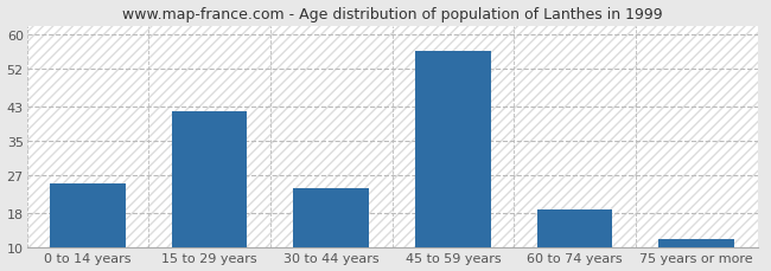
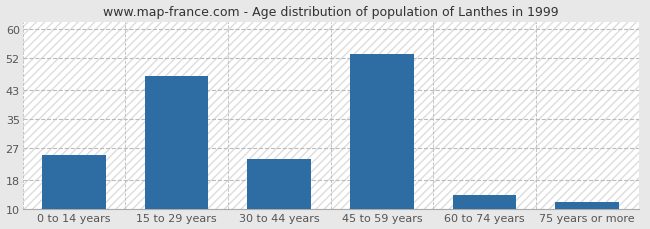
15 to 29 years: 42 -> 47
45 to 59 years: 56 -> 53
60 to 74 years: 19 -> 14
